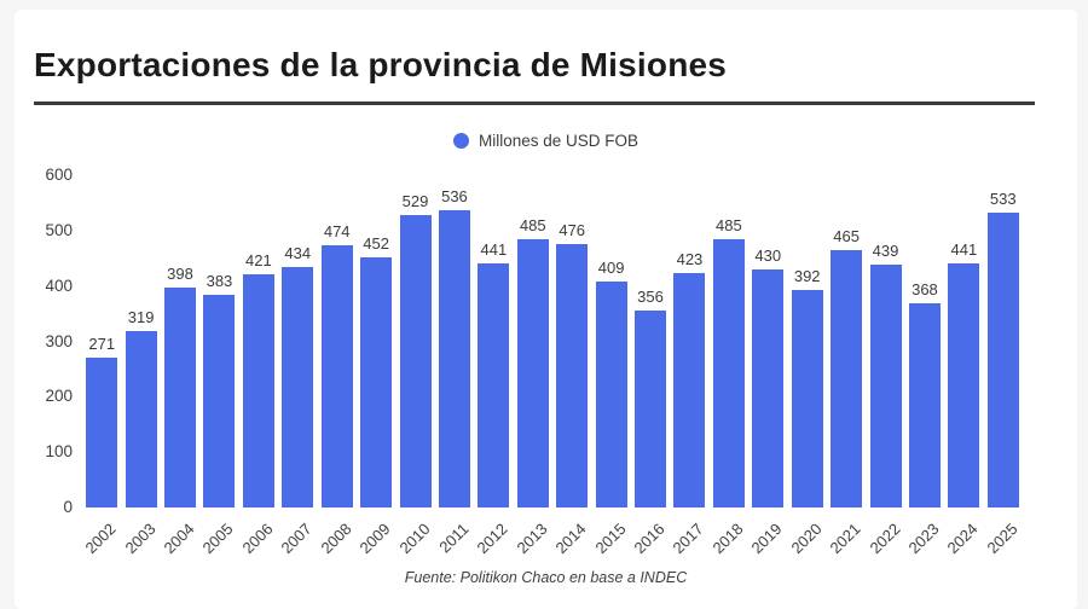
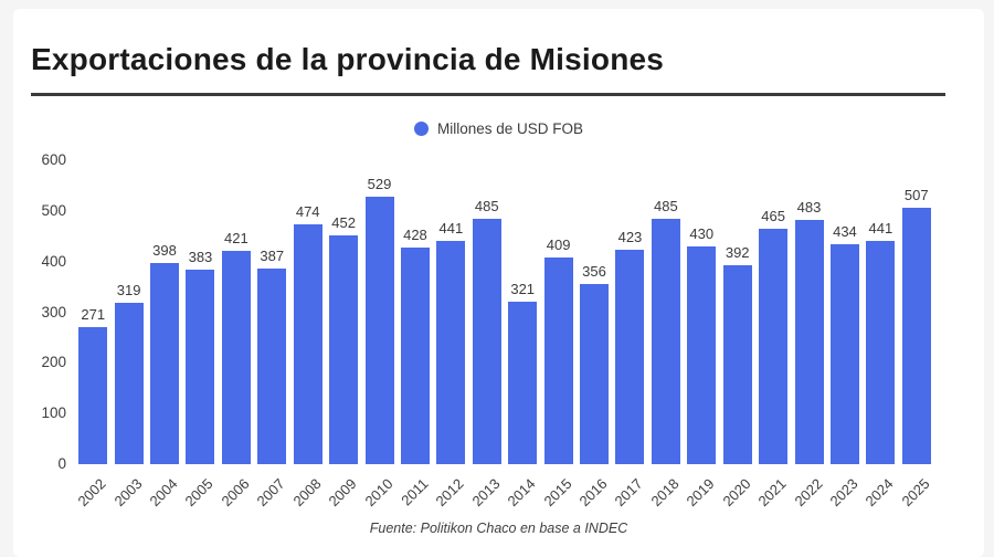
2007: 434 -> 387
2011: 536 -> 428
2014: 476 -> 321
2022: 439 -> 483
2023: 368 -> 434
2025: 533 -> 507
